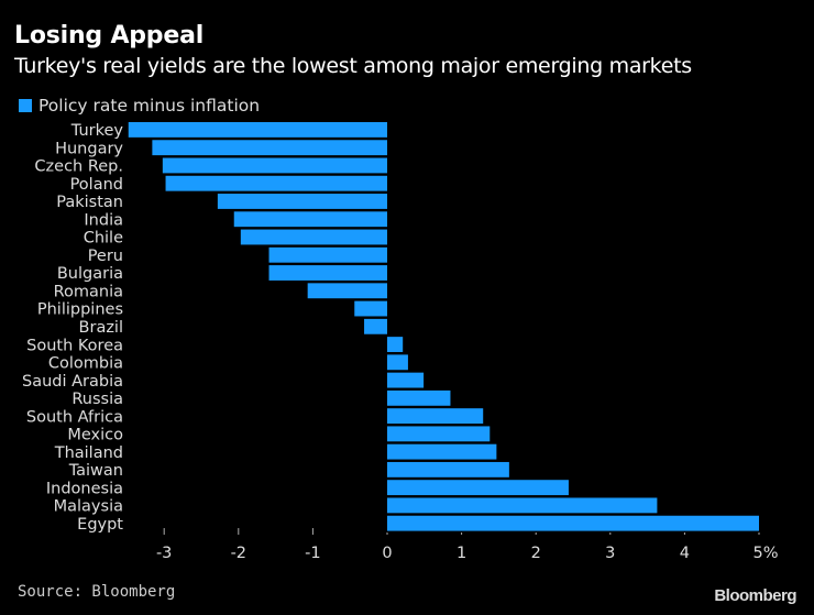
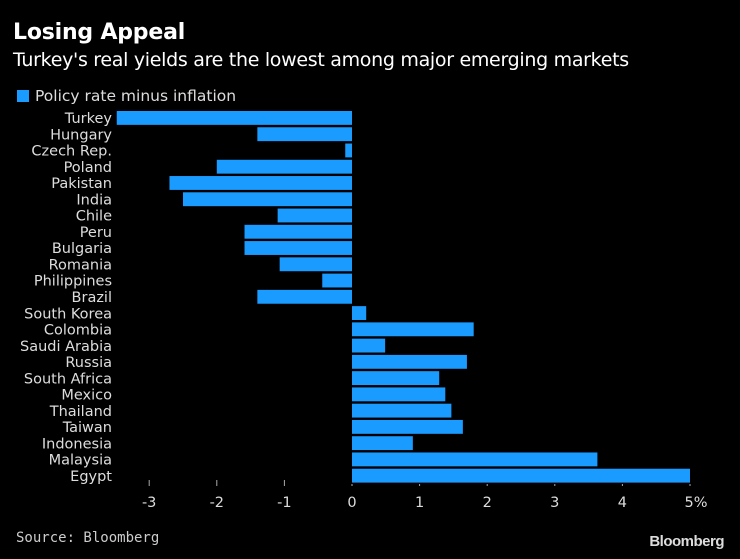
Hungary: -3.2% -> -1.4%
Czech Rep.: -3.0% -> -0.1%
Poland: -3.0% -> -2.0%
Pakistan: -2.3% -> -2.7%
India: -2.1% -> -2.5%
Chile: -2.0% -> -1.1%
Brazil: -0.3% -> -1.4%
Colombia: 0.3% -> 1.8%
Russia: 0.8% -> 1.7%
Indonesia: 2.4% -> 0.9%
